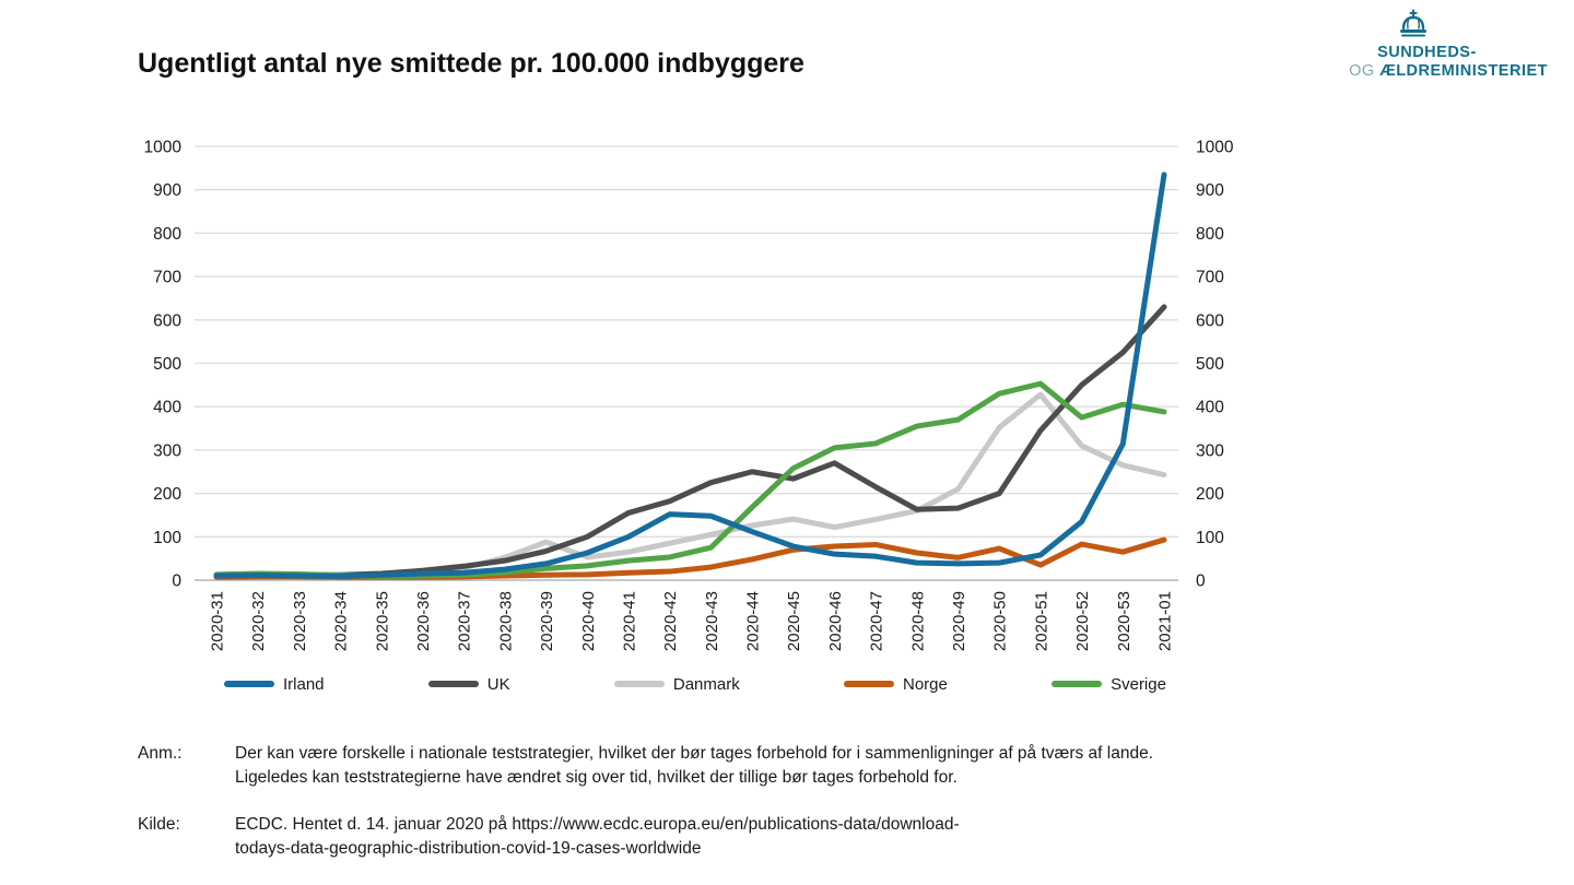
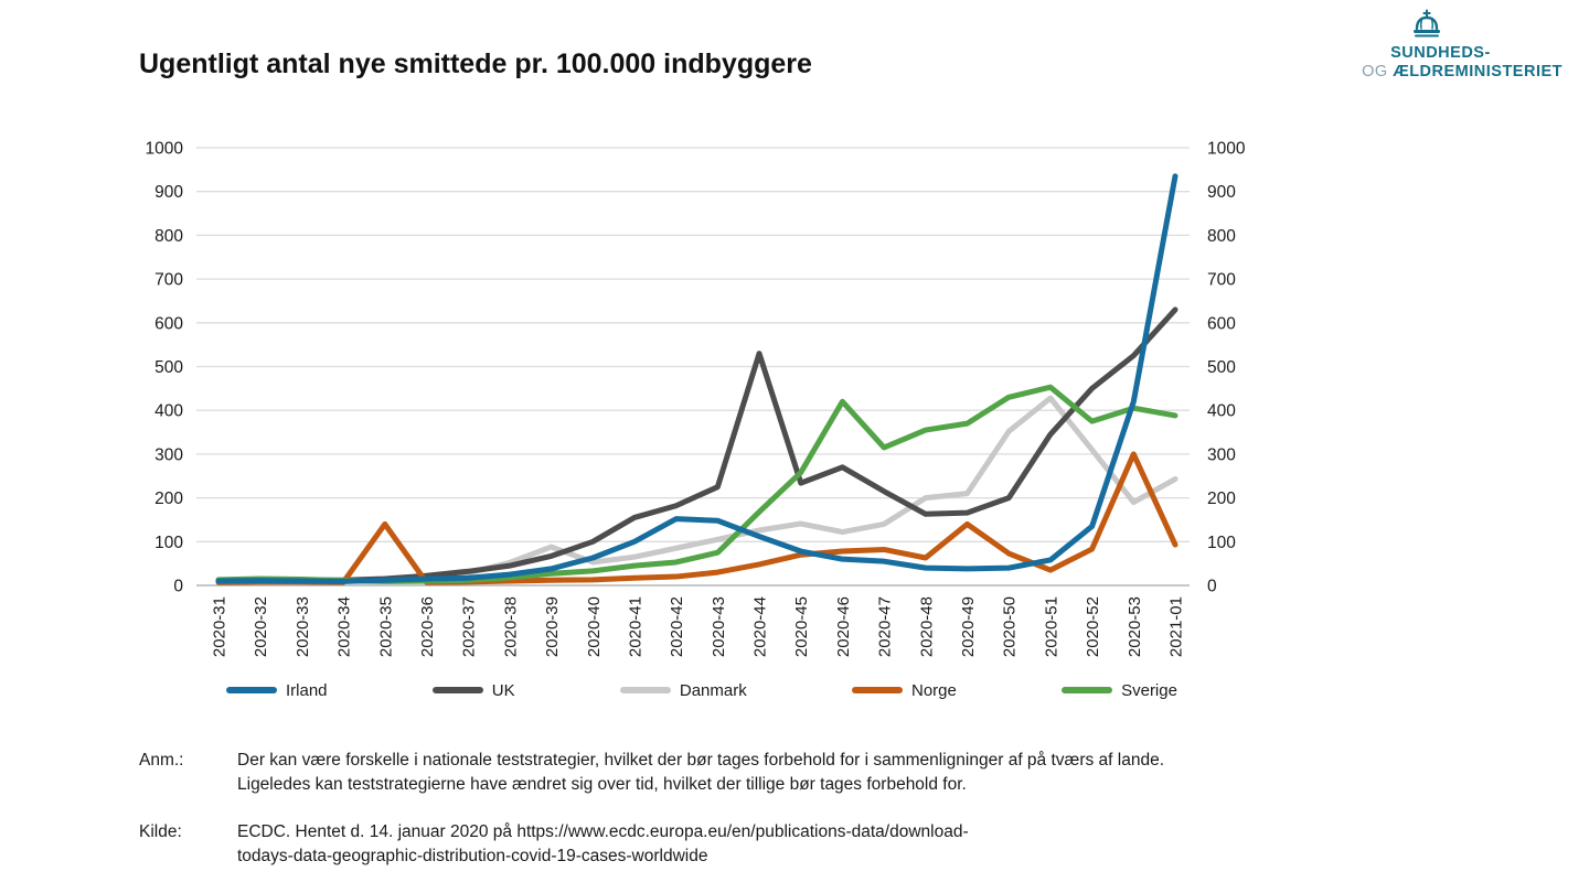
Norge/2020-35: 10 -> 140
UK/2020-44: 250 -> 530
Sverige/2020-46: 300 -> 420
Danmark/2020-48: 160 -> 200
Norge/2020-49: 50 -> 140
Irland/2020-53: 310 -> 420
Danmark/2020-53: 260 -> 190
Norge/2020-53: 60 -> 300
